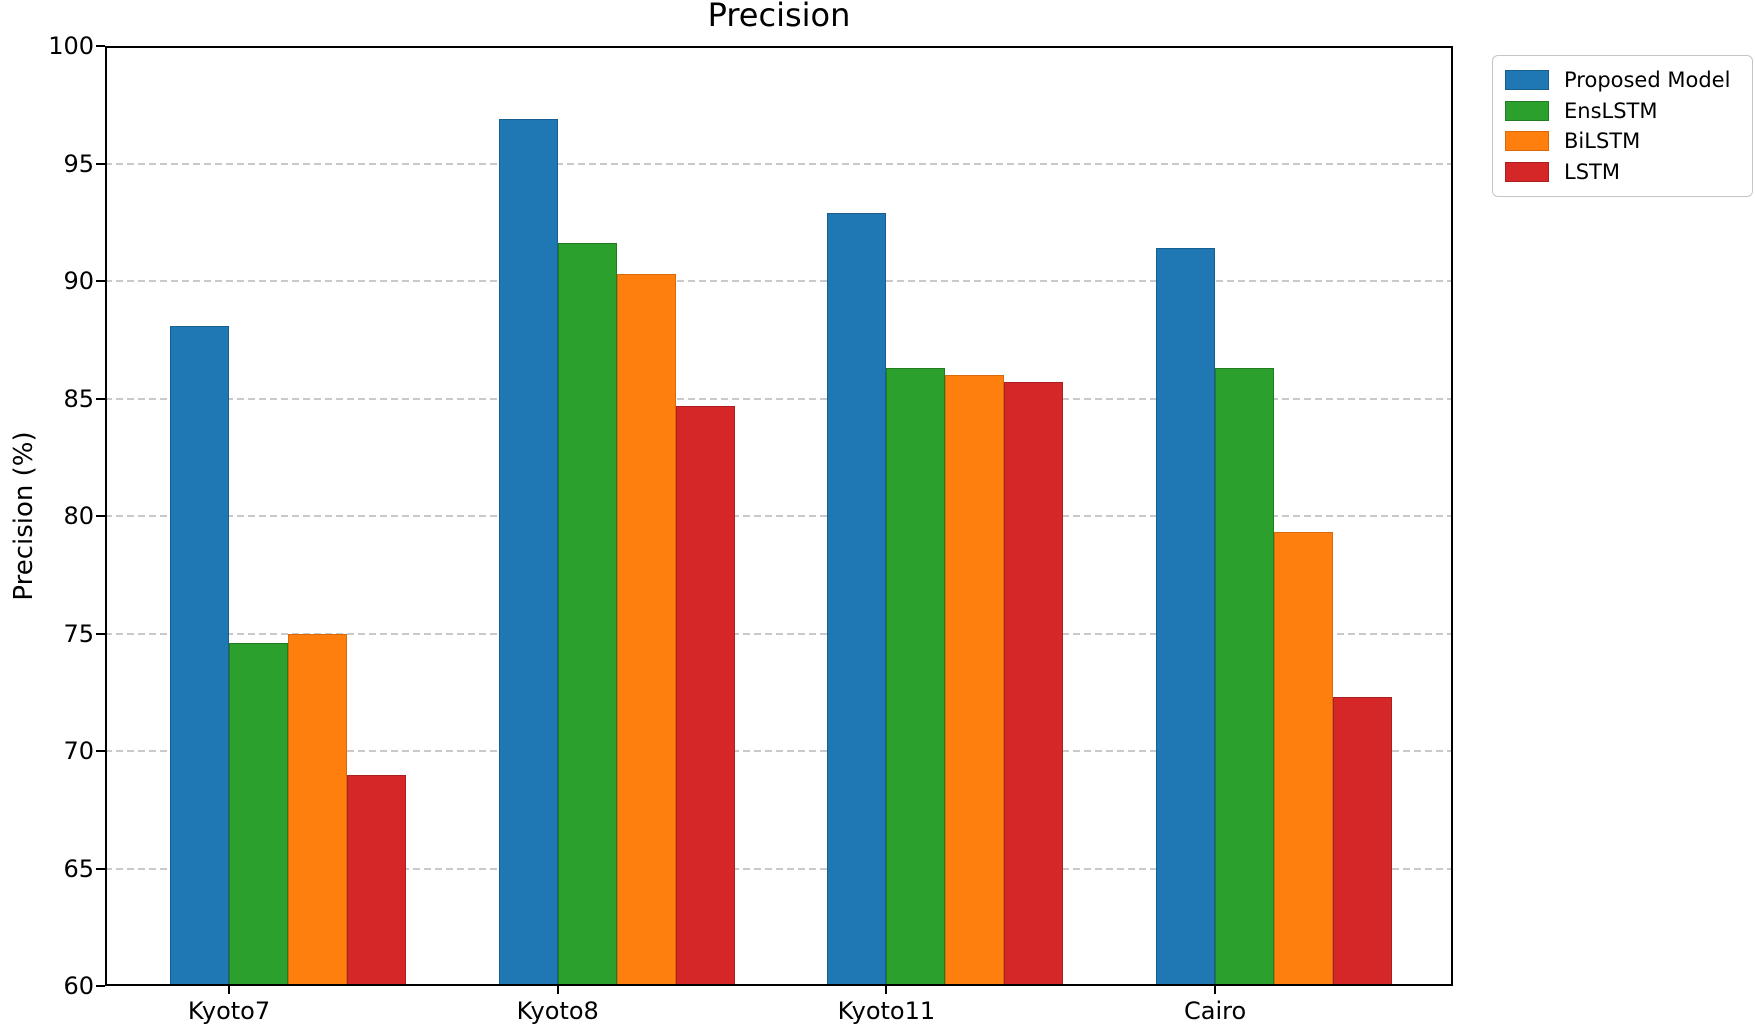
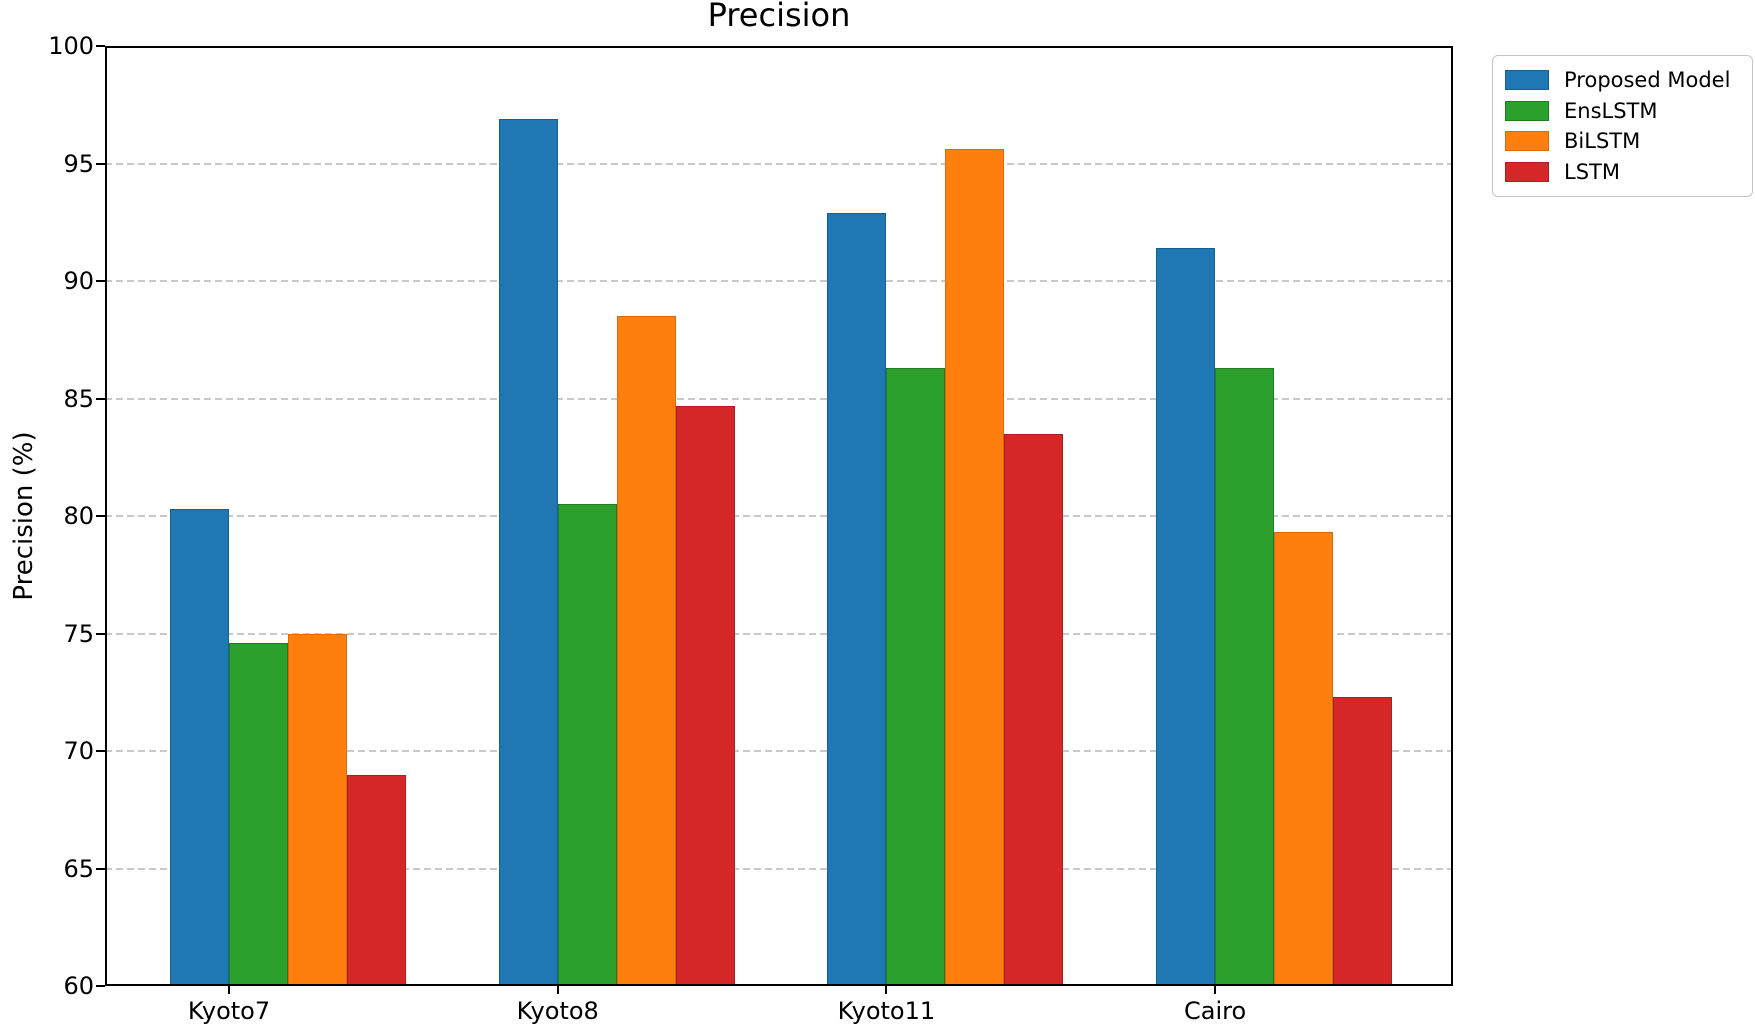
Proposed Model/Kyoto7: 88.1 -> 80.3
EnsLSTM/Kyoto8: 91.6 -> 80.5
BiLSTM/Kyoto8: 90.3 -> 88.5
BiLSTM/Kyoto11: 86.0 -> 95.6
LSTM/Kyoto11: 85.7 -> 83.5
